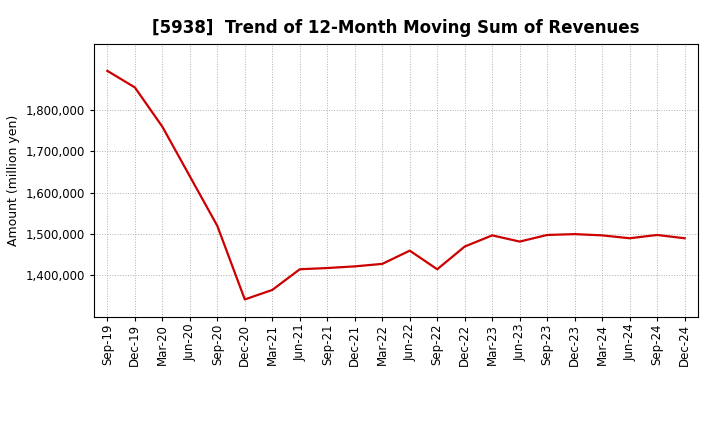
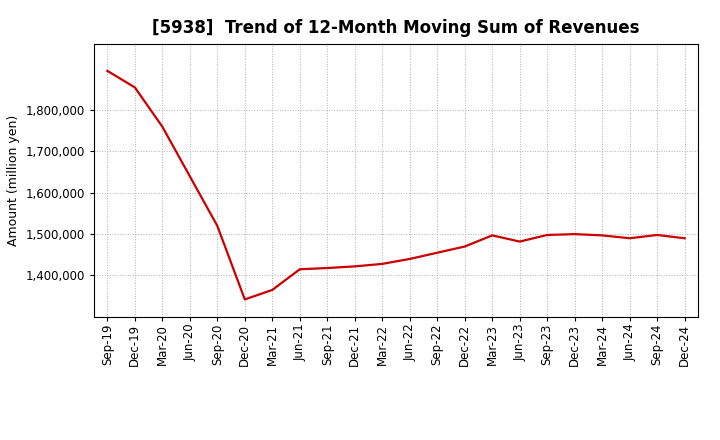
Jun-22: 1,460,000 -> 1,440,000
Sep-22: 1,415,000 -> 1,455,000
